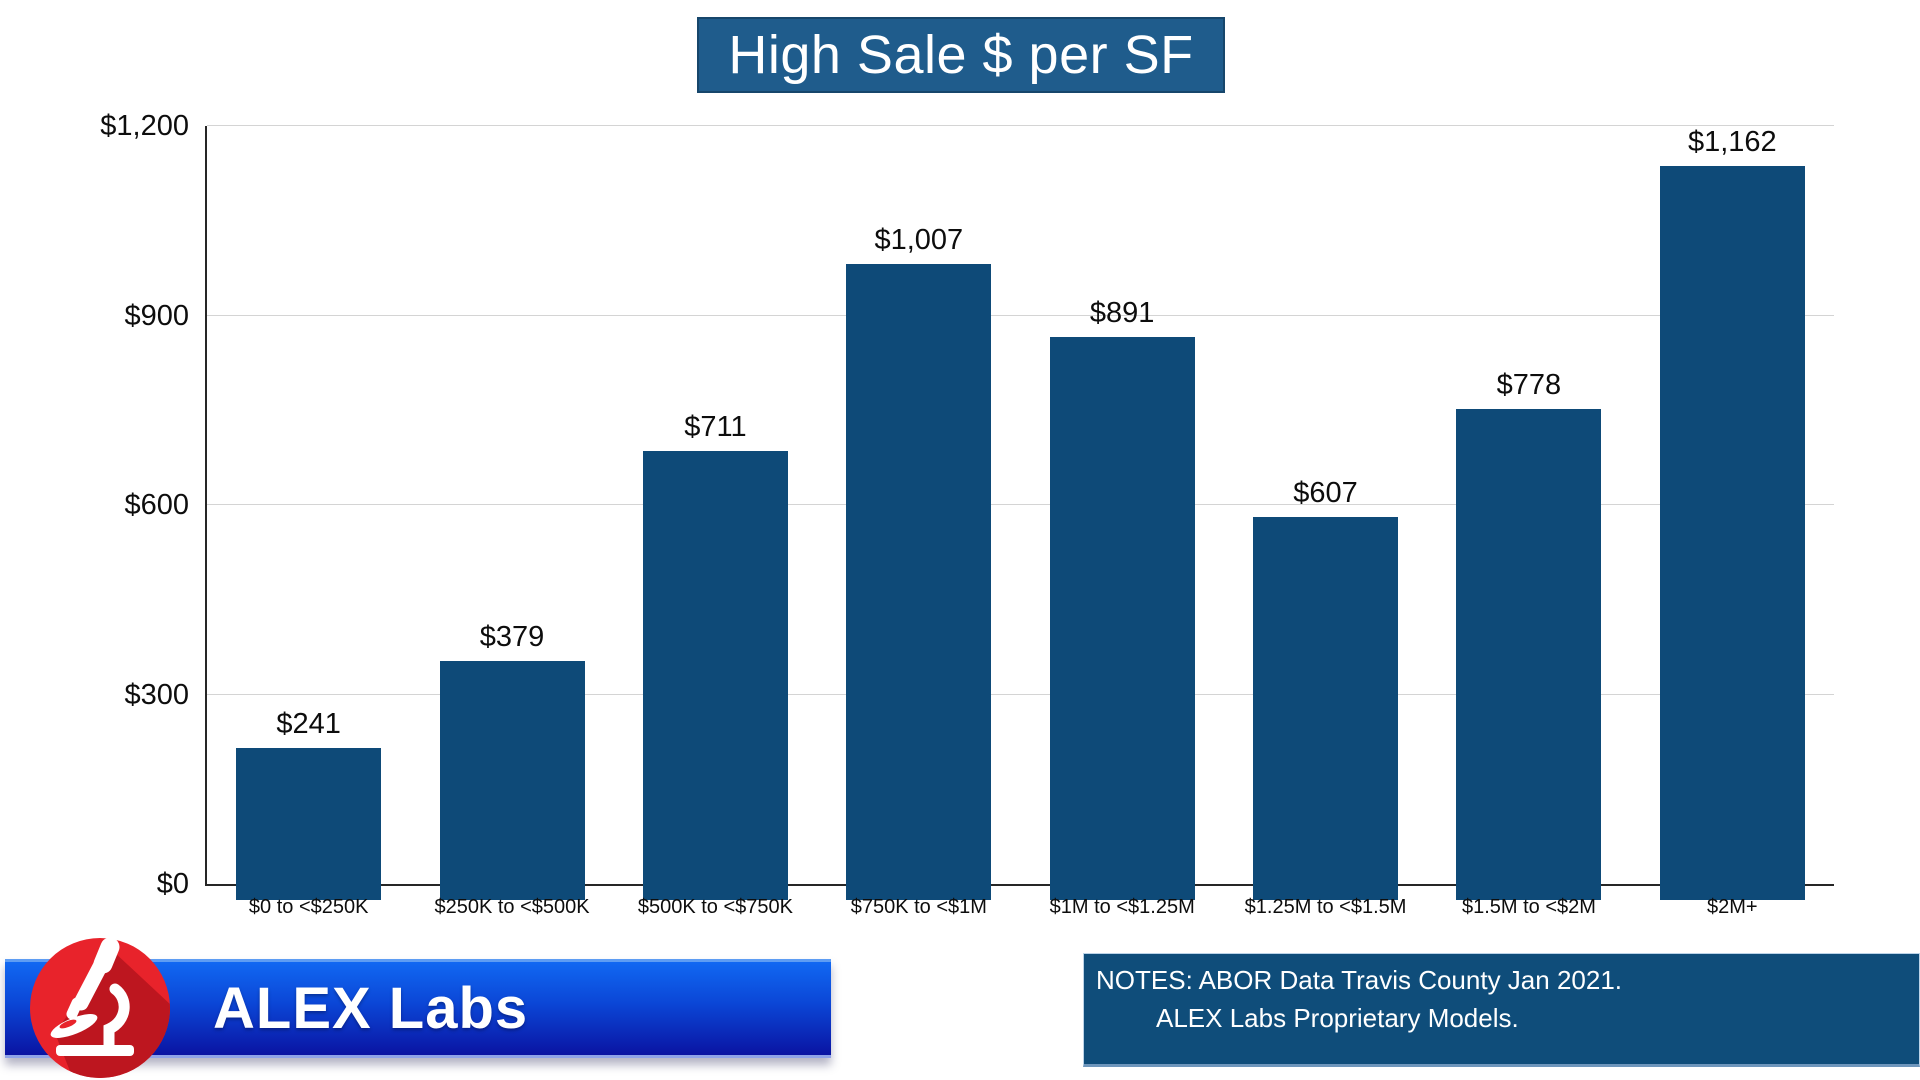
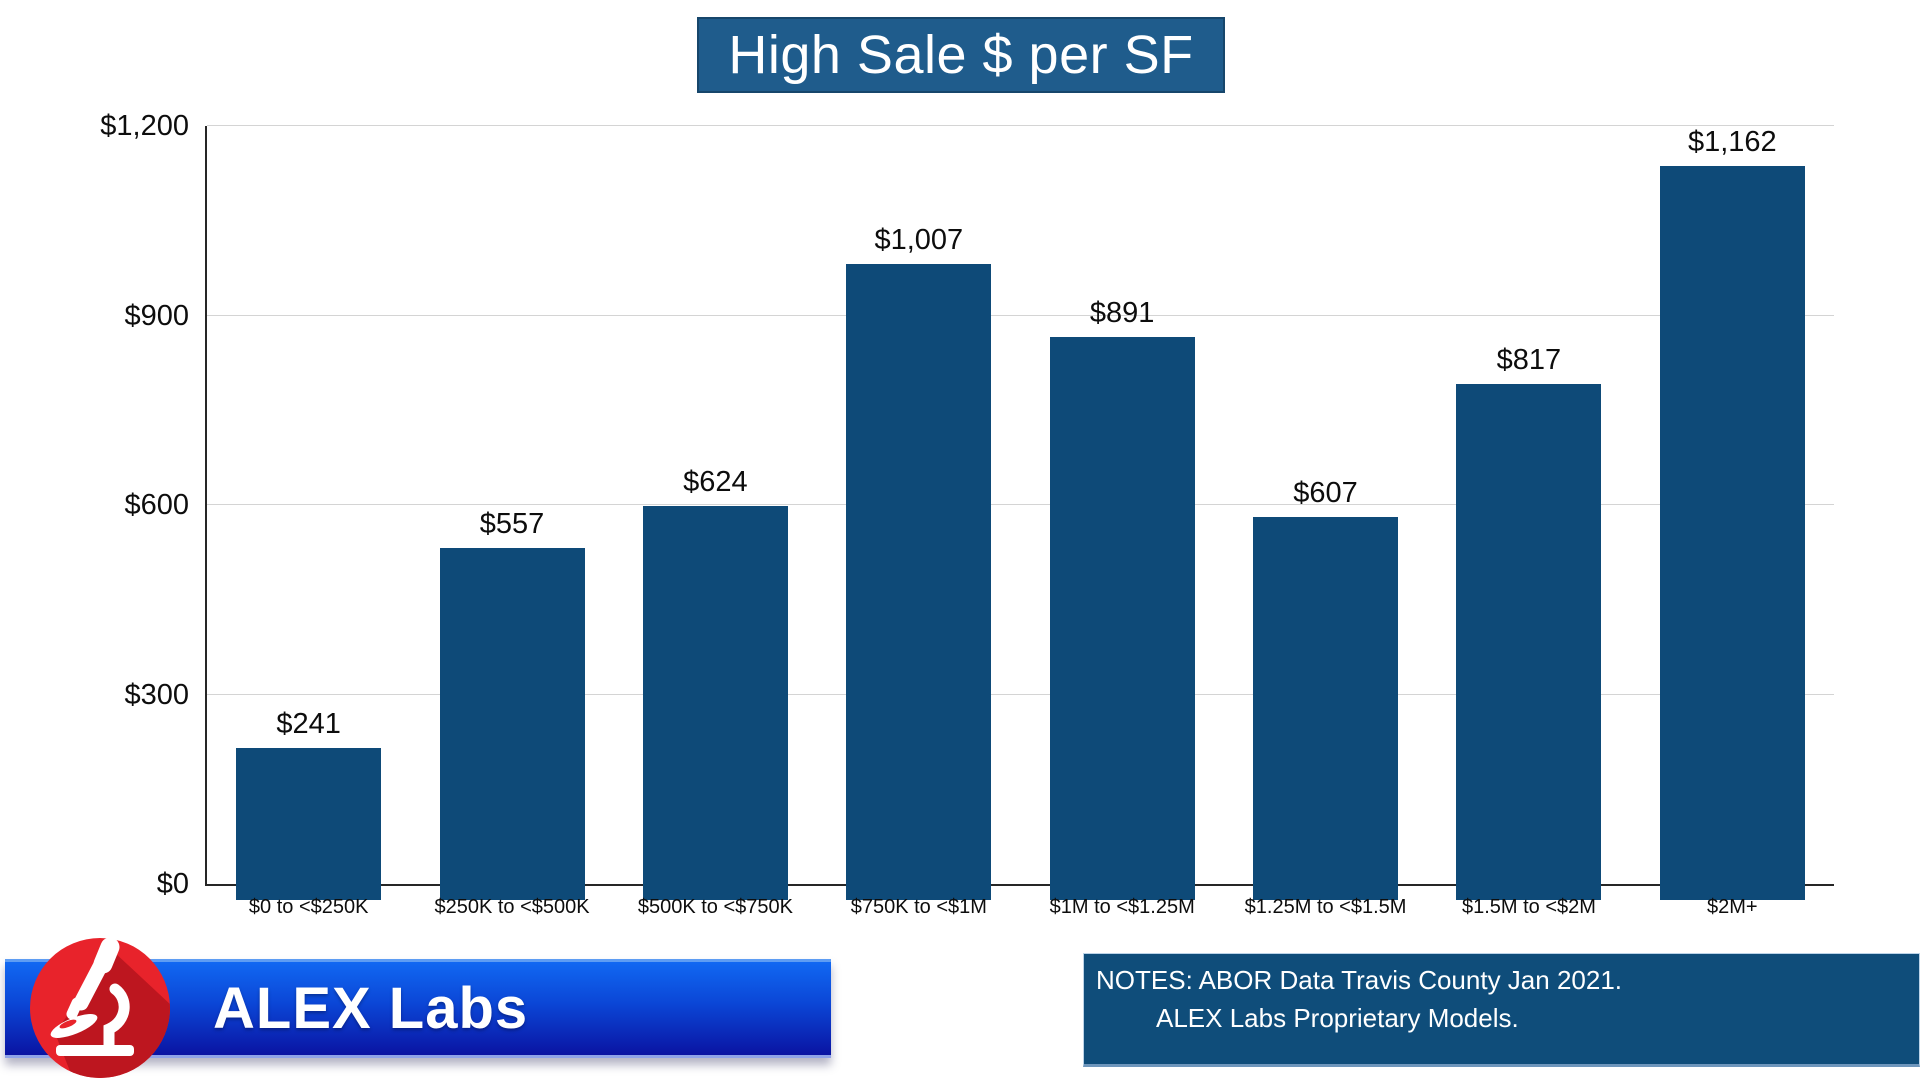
$250K to <$500K: $379 -> $557
$500K to <$750K: $711 -> $624
$1.5M to <$2M: $778 -> $817
